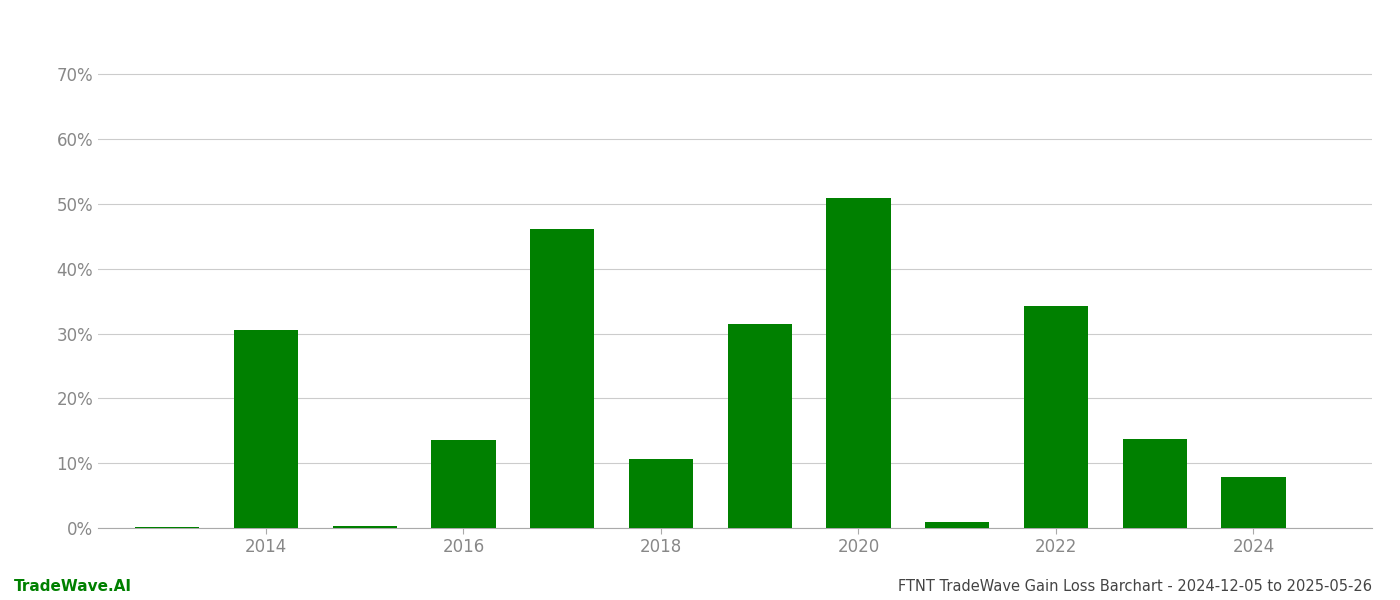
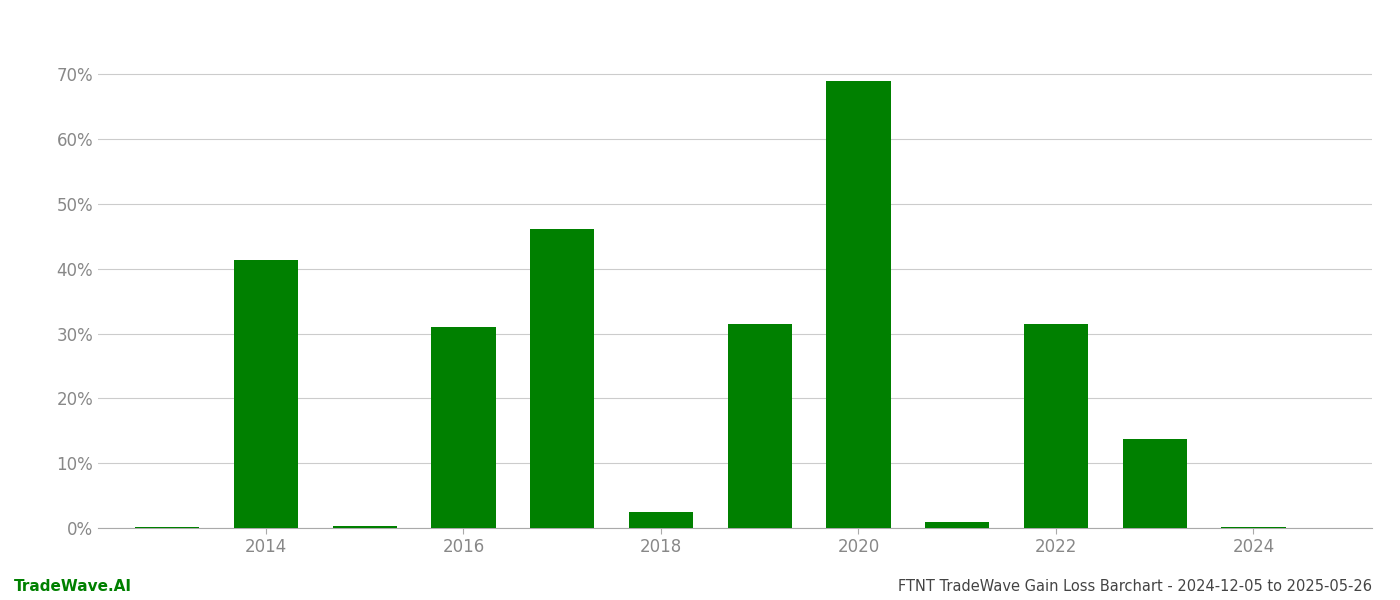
2014: 30.6% -> 41.4%
2016: 13.6% -> 31.0%
2018: 10.6% -> 2.5%
2020: 51.0% -> 69.0%
2022: 34.2% -> 31.5%
2024: 7.8% -> 0.1%
